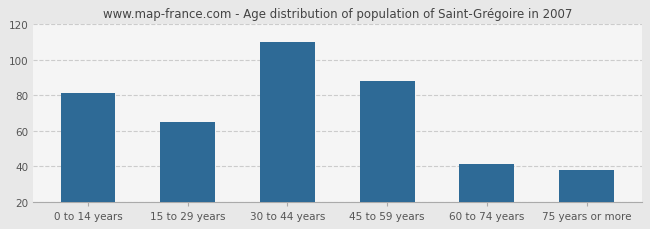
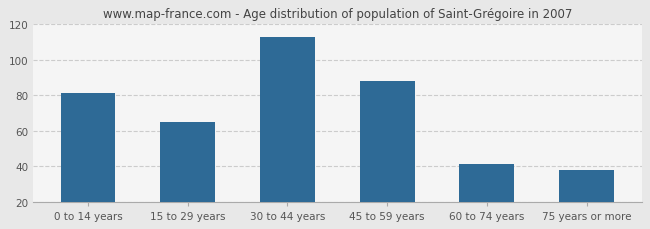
30 to 44 years: 110 -> 113
